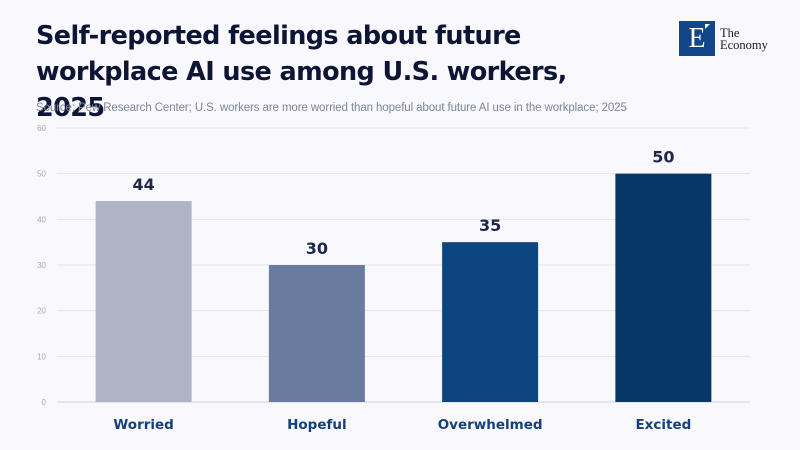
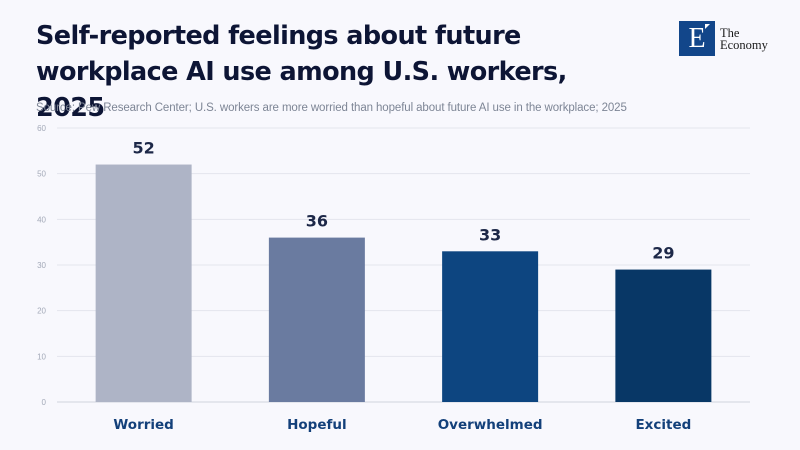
Worried: 44 -> 52
Hopeful: 30 -> 36
Overwhelmed: 35 -> 33
Excited: 50 -> 29
